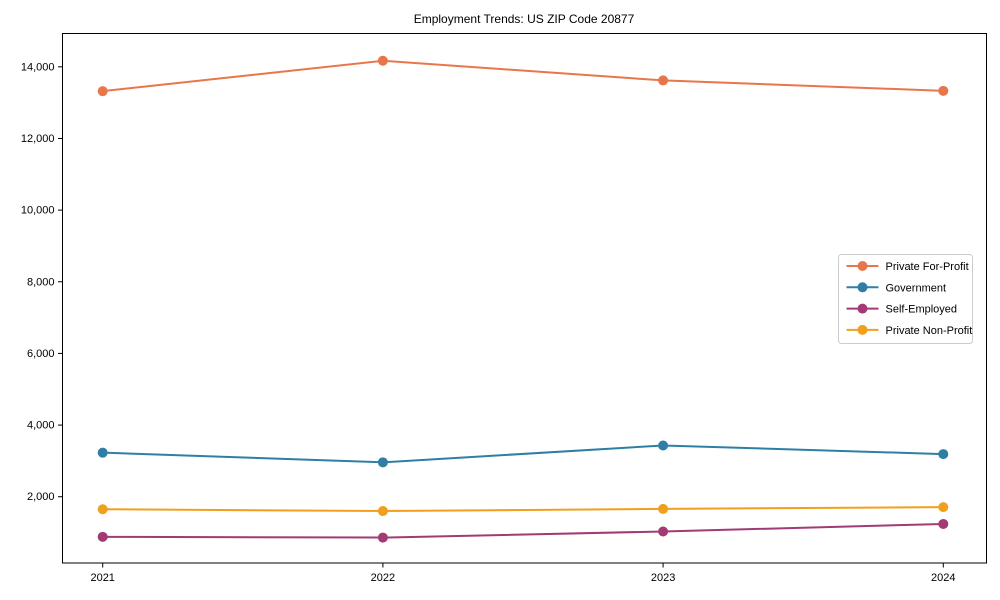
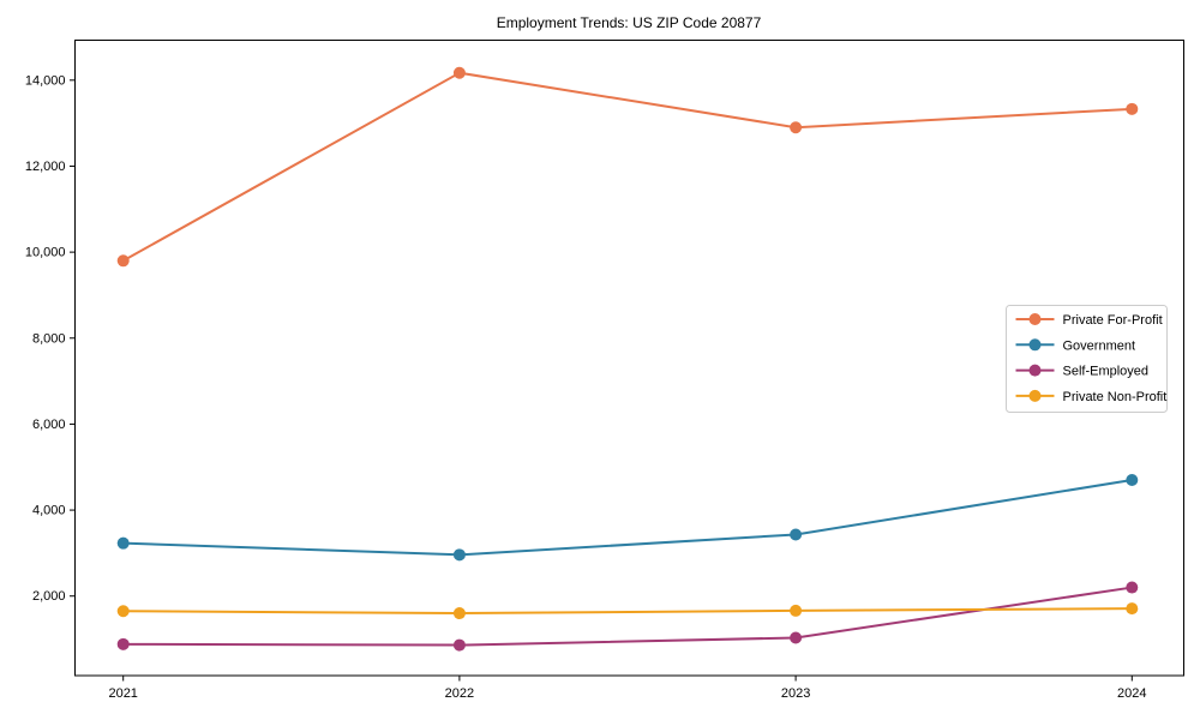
Private For-Profit/2021: 13300 -> 9800
Private For-Profit/2023: 13600 -> 12900
Government/2024: 3200 -> 4700
Self-Employed/2024: 1200 -> 2200
